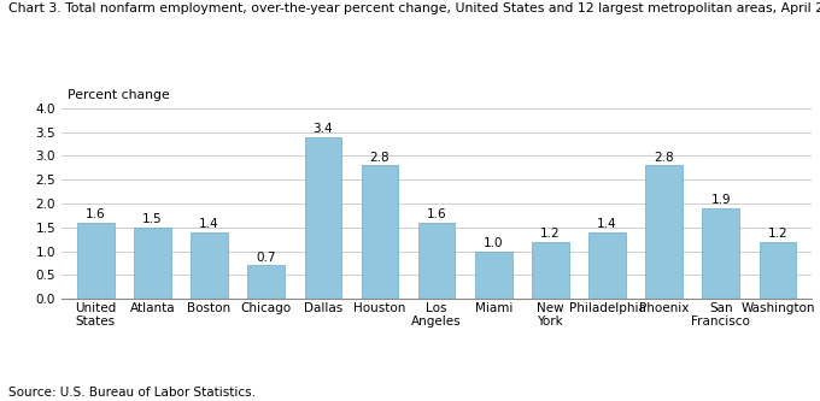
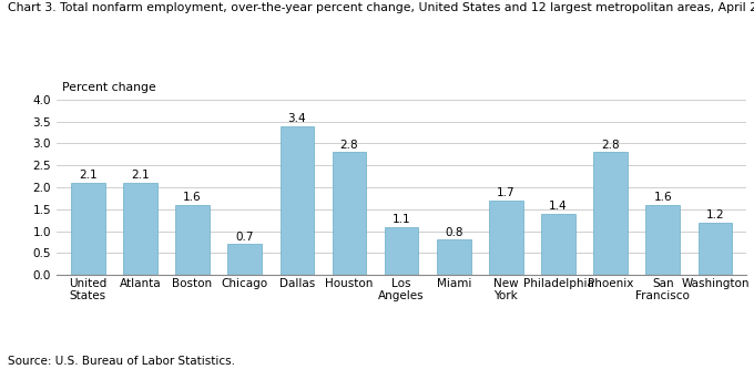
United States: 1.6 -> 2.1
Atlanta: 1.5 -> 2.1
Boston: 1.4 -> 1.6
Los Angeles: 1.6 -> 1.1
Miami: 1.0 -> 0.8
New York: 1.2 -> 1.7
San Francisco: 1.9 -> 1.6
